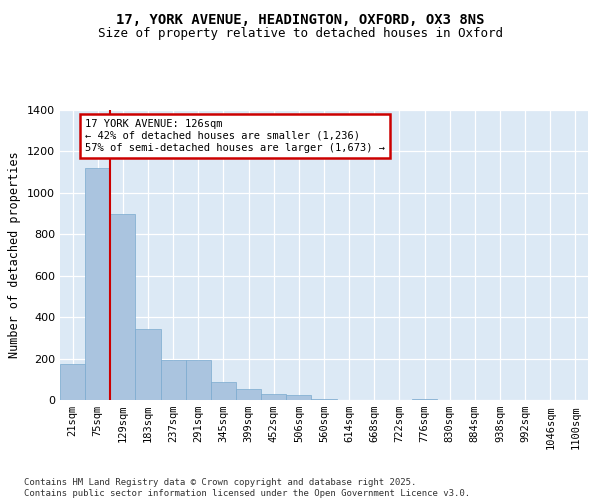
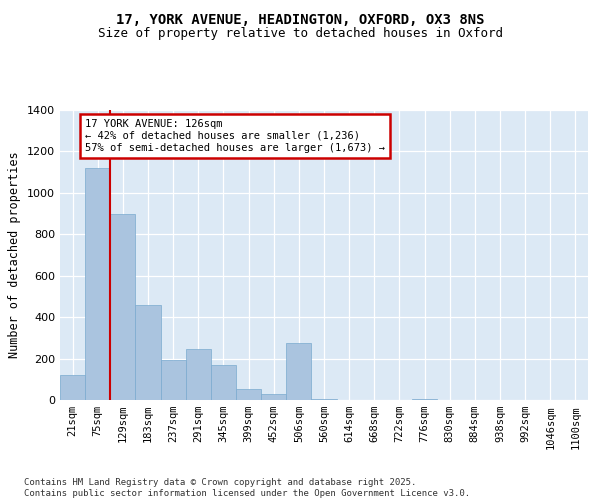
21sqm: 175 -> 120
183sqm: 345 -> 460
291sqm: 195 -> 245
345sqm: 85 -> 170
506sqm: 25 -> 275
